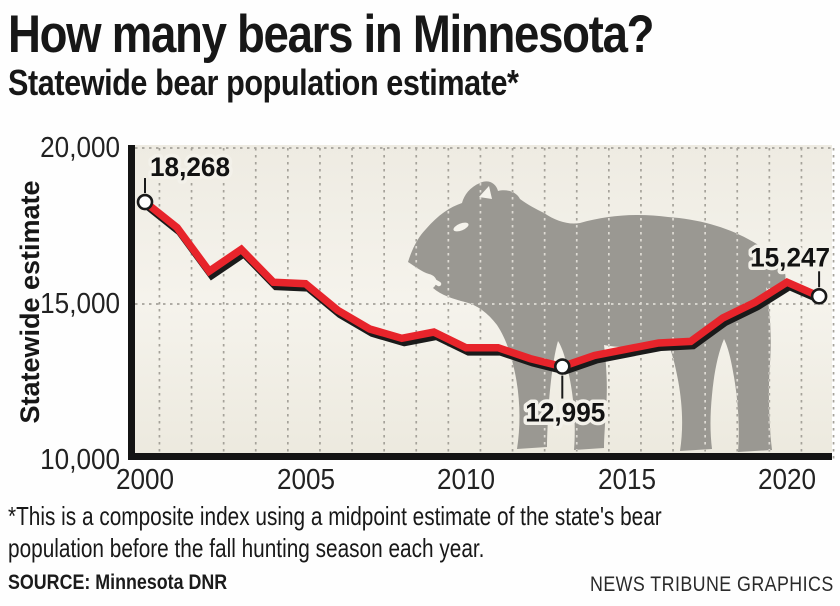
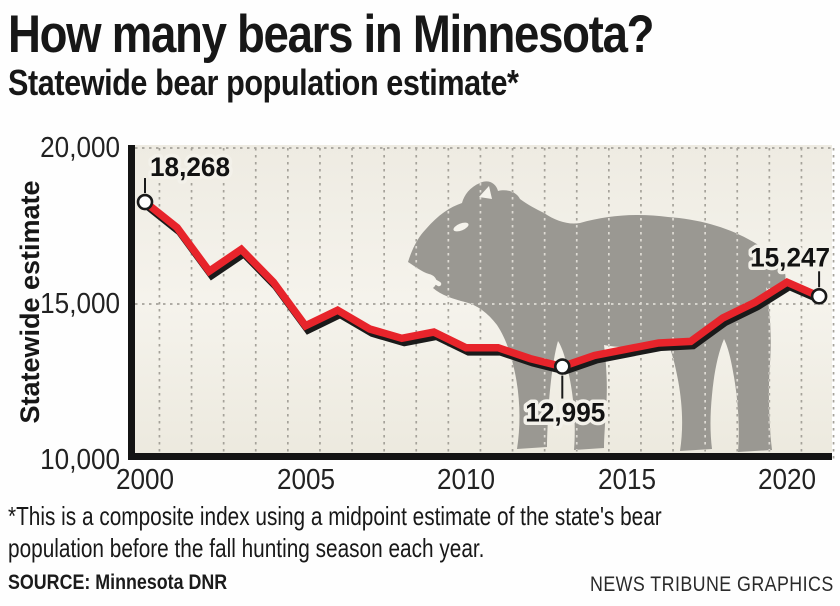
2005: 15600 -> 14300
